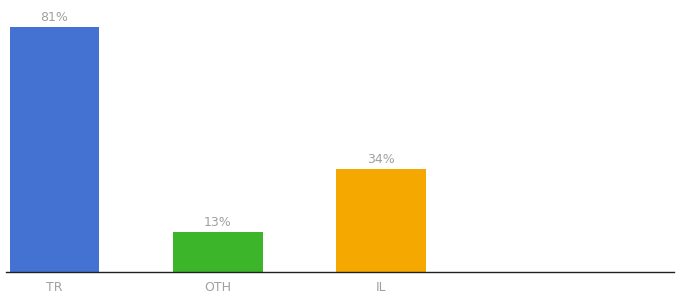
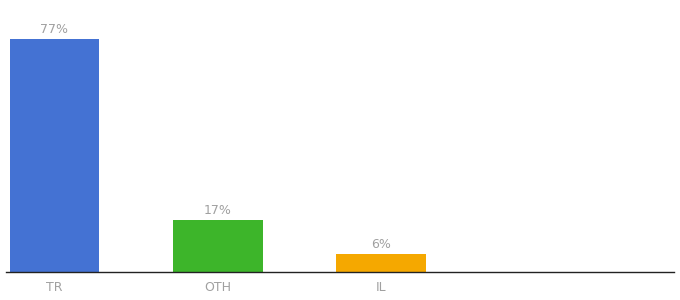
TR: 81% -> 77%
OTH: 13% -> 17%
IL: 34% -> 6%
